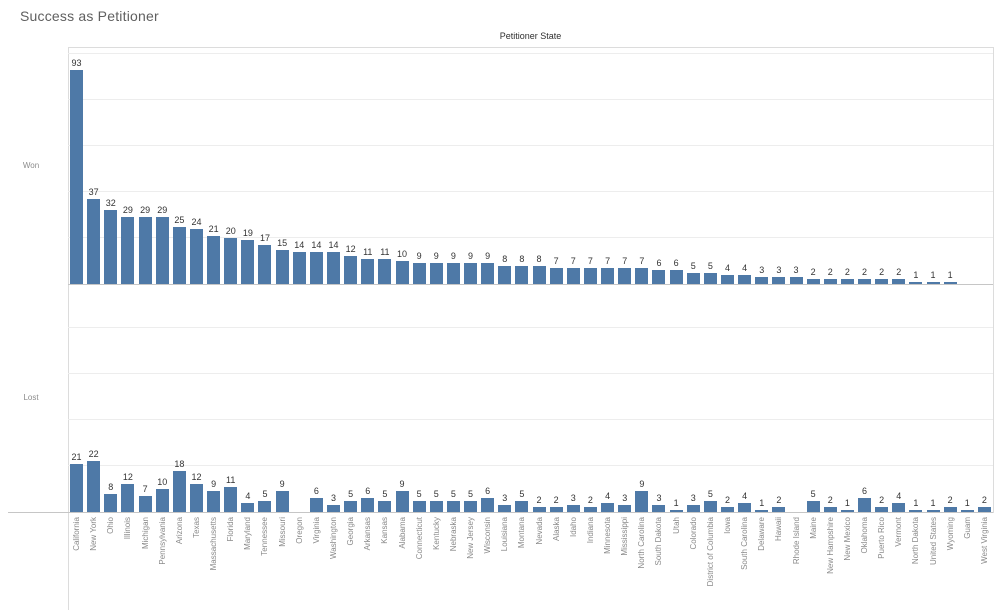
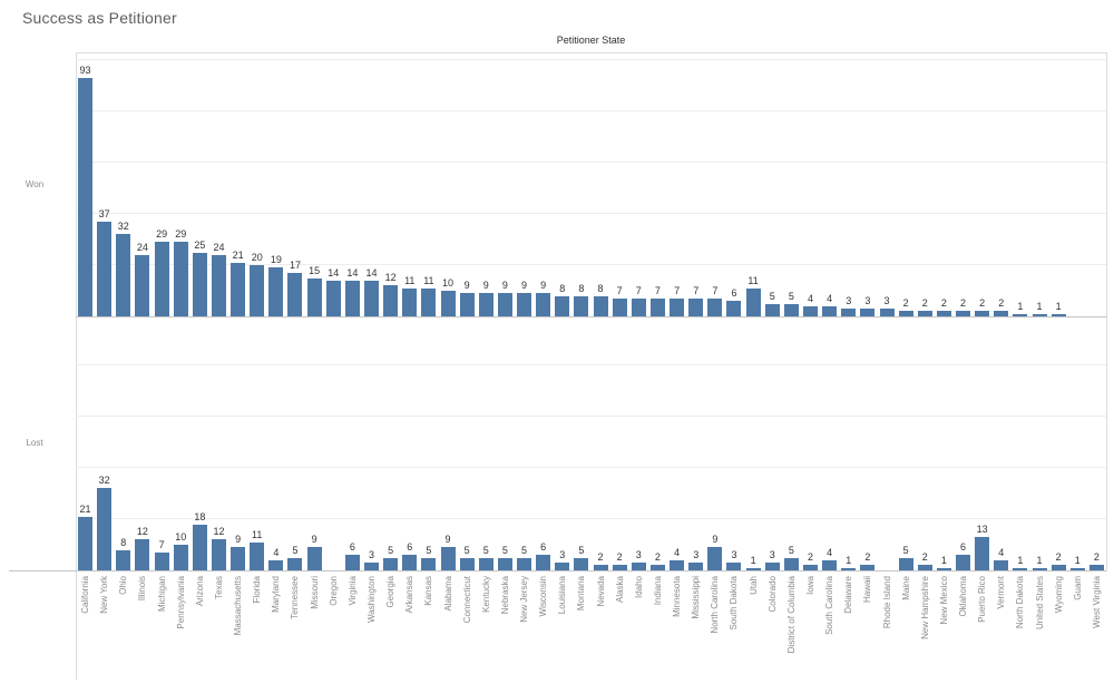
Lost/New York: 22 -> 32
Won/Illinois: 29 -> 24
Won/Utah: 6 -> 11
Lost/Puerto Rico: 2 -> 13
